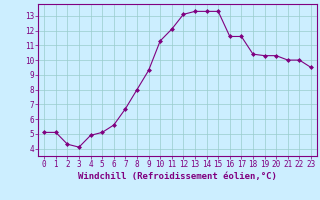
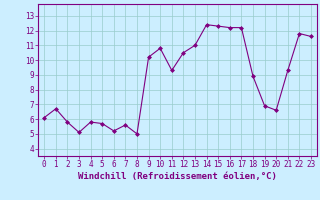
0: 5.1 -> 6.1
1: 5.1 -> 6.7
2: 4.3 -> 5.8
3: 4.1 -> 5.1
4: 4.9 -> 5.8
5: 5.1 -> 5.7
6: 5.6 -> 5.2
7: 6.7 -> 5.6
8: 8.0 -> 5.0
9: 9.3 -> 10.2
10: 11.3 -> 10.8
11: 12.1 -> 9.3
12: 13.1 -> 10.5
13: 13.3 -> 11.0
14: 13.3 -> 12.4
15: 13.3 -> 12.3
16: 11.6 -> 12.2
17: 11.6 -> 12.2
18: 10.4 -> 8.9
19: 10.3 -> 6.9
20: 10.3 -> 6.6
21: 10.0 -> 9.3
22: 10.0 -> 11.8
23: 9.5 -> 11.6
